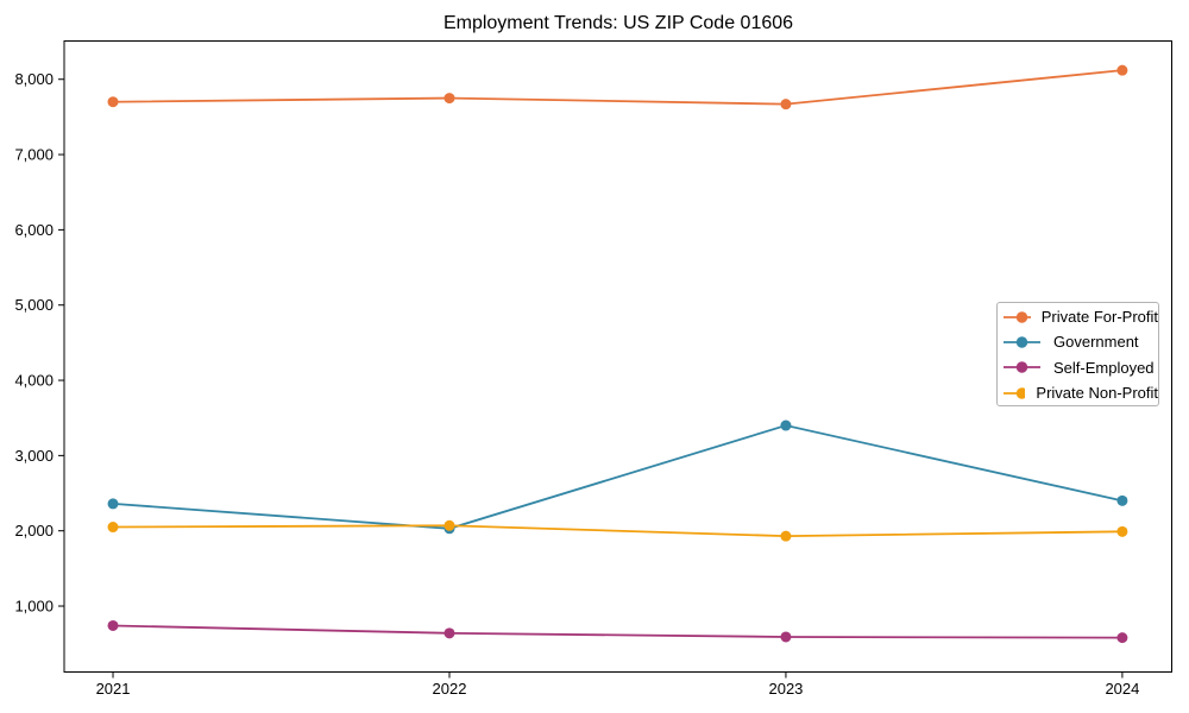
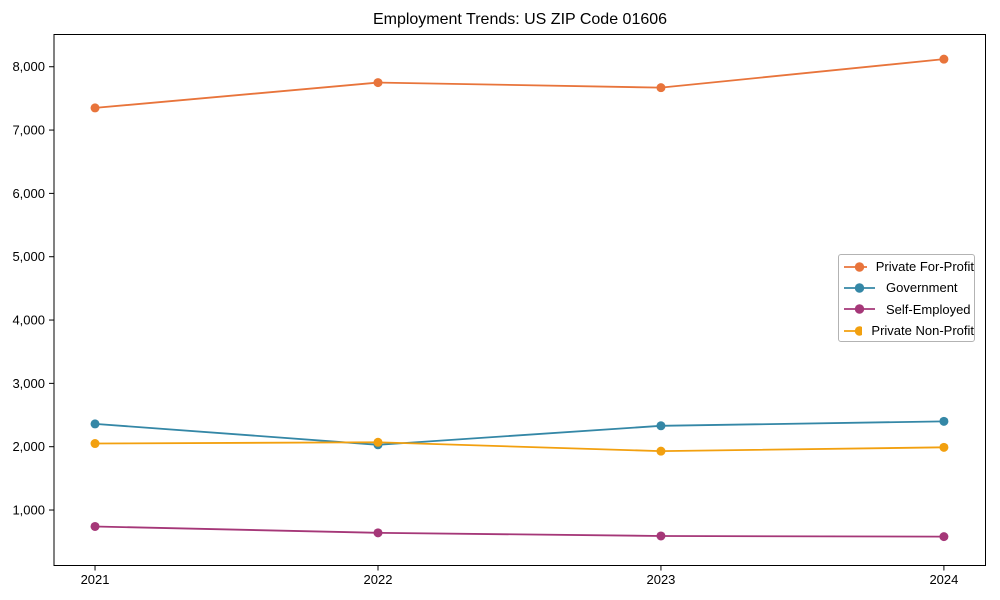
Private For-Profit/2021: 7700 -> 7400
Government/2023: 3400 -> 2300
